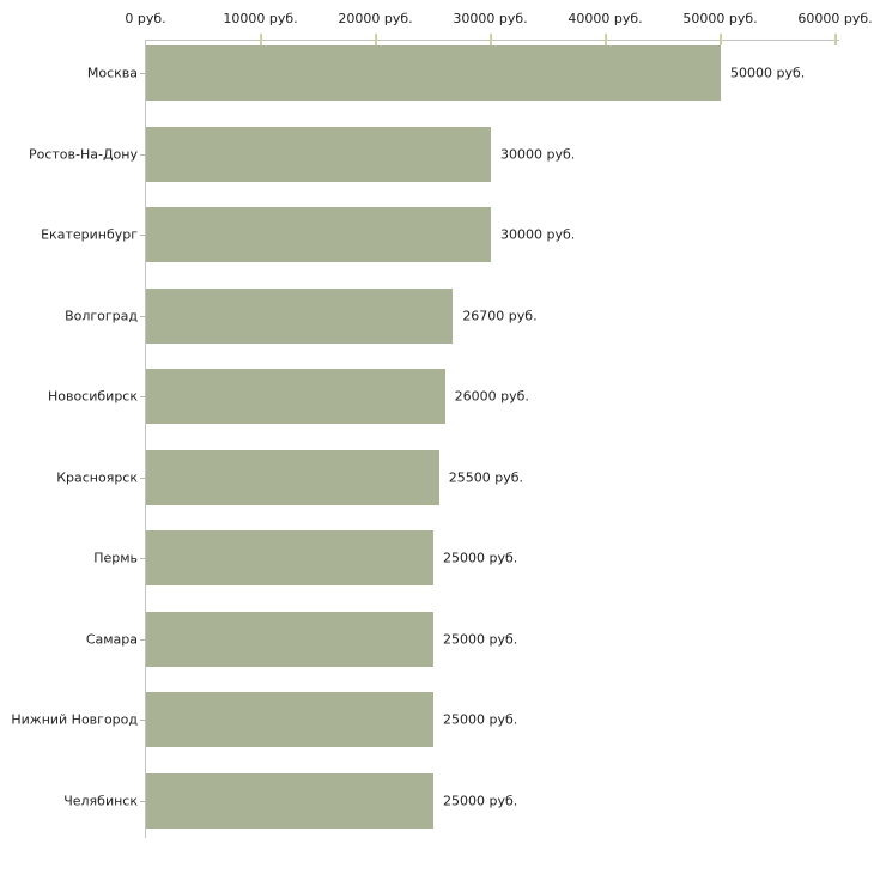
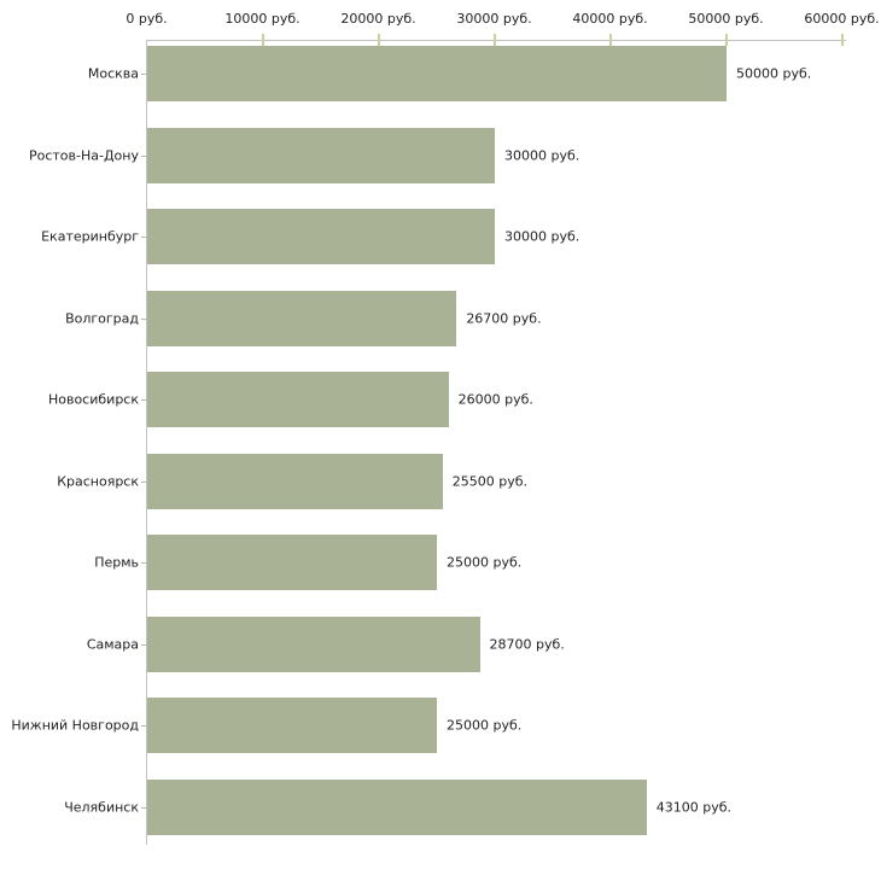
Самара: 25000 -> 28700
Челябинск: 25000 -> 43100
